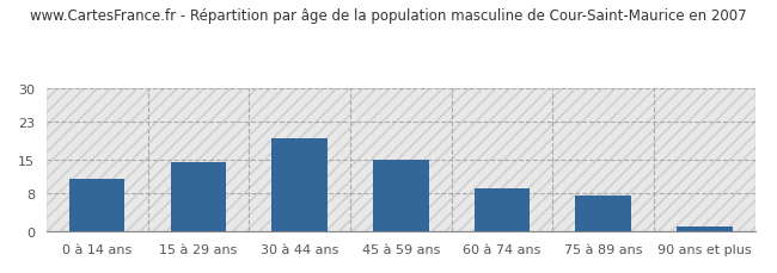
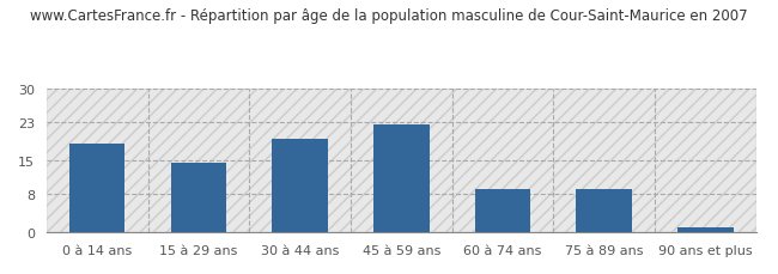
0 à 14 ans: 11.0 -> 18.5
45 à 59 ans: 15.0 -> 22.5
75 à 89 ans: 7.5 -> 9.0
